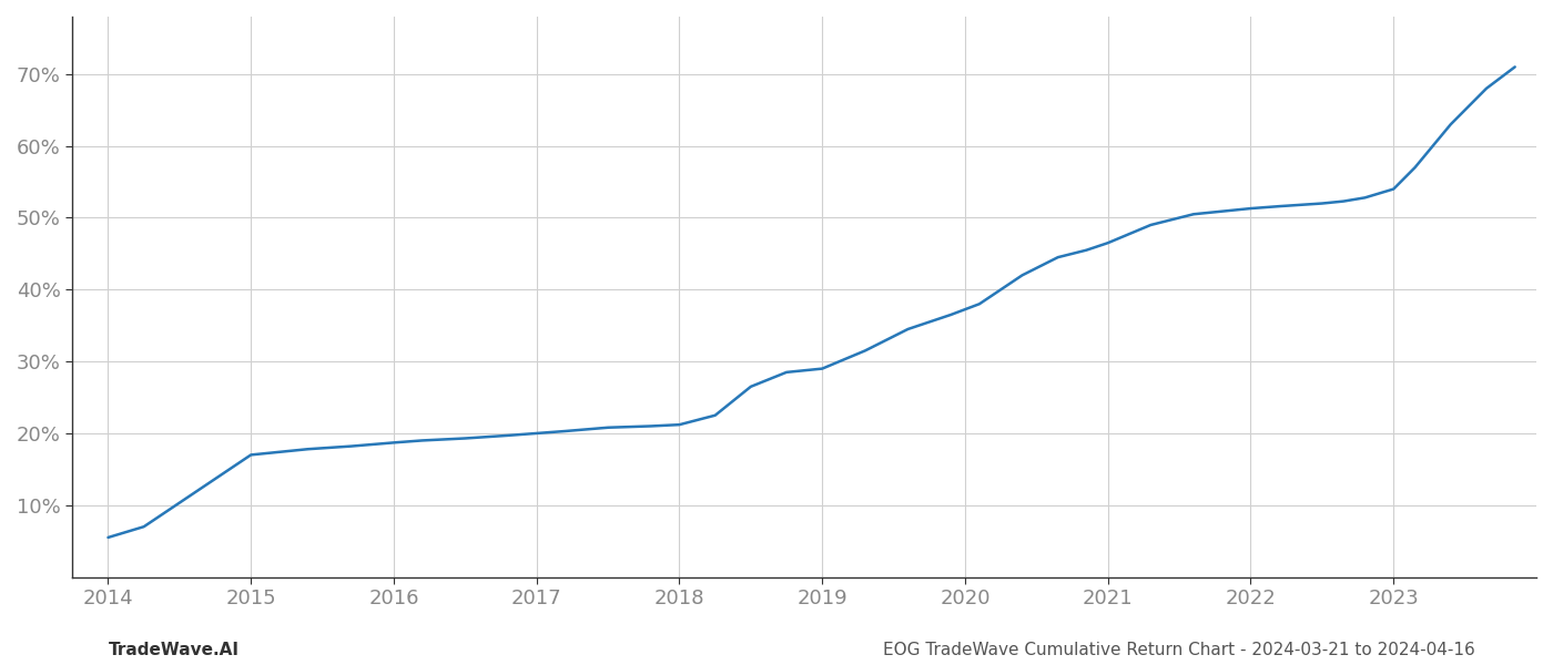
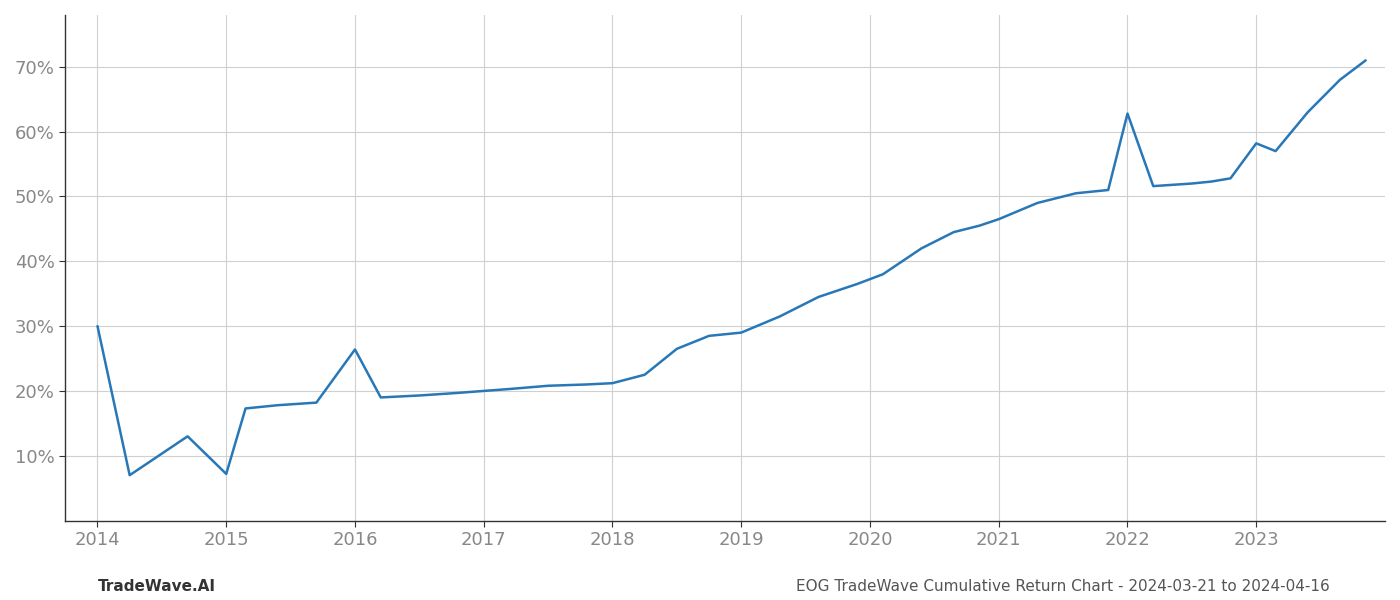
2014: 5.5% -> 30.0%
2015: 17.0% -> 7.2%
2016: 18.7% -> 26.4%
2022: 51.3% -> 62.8%
2023: 54.0% -> 58.2%
